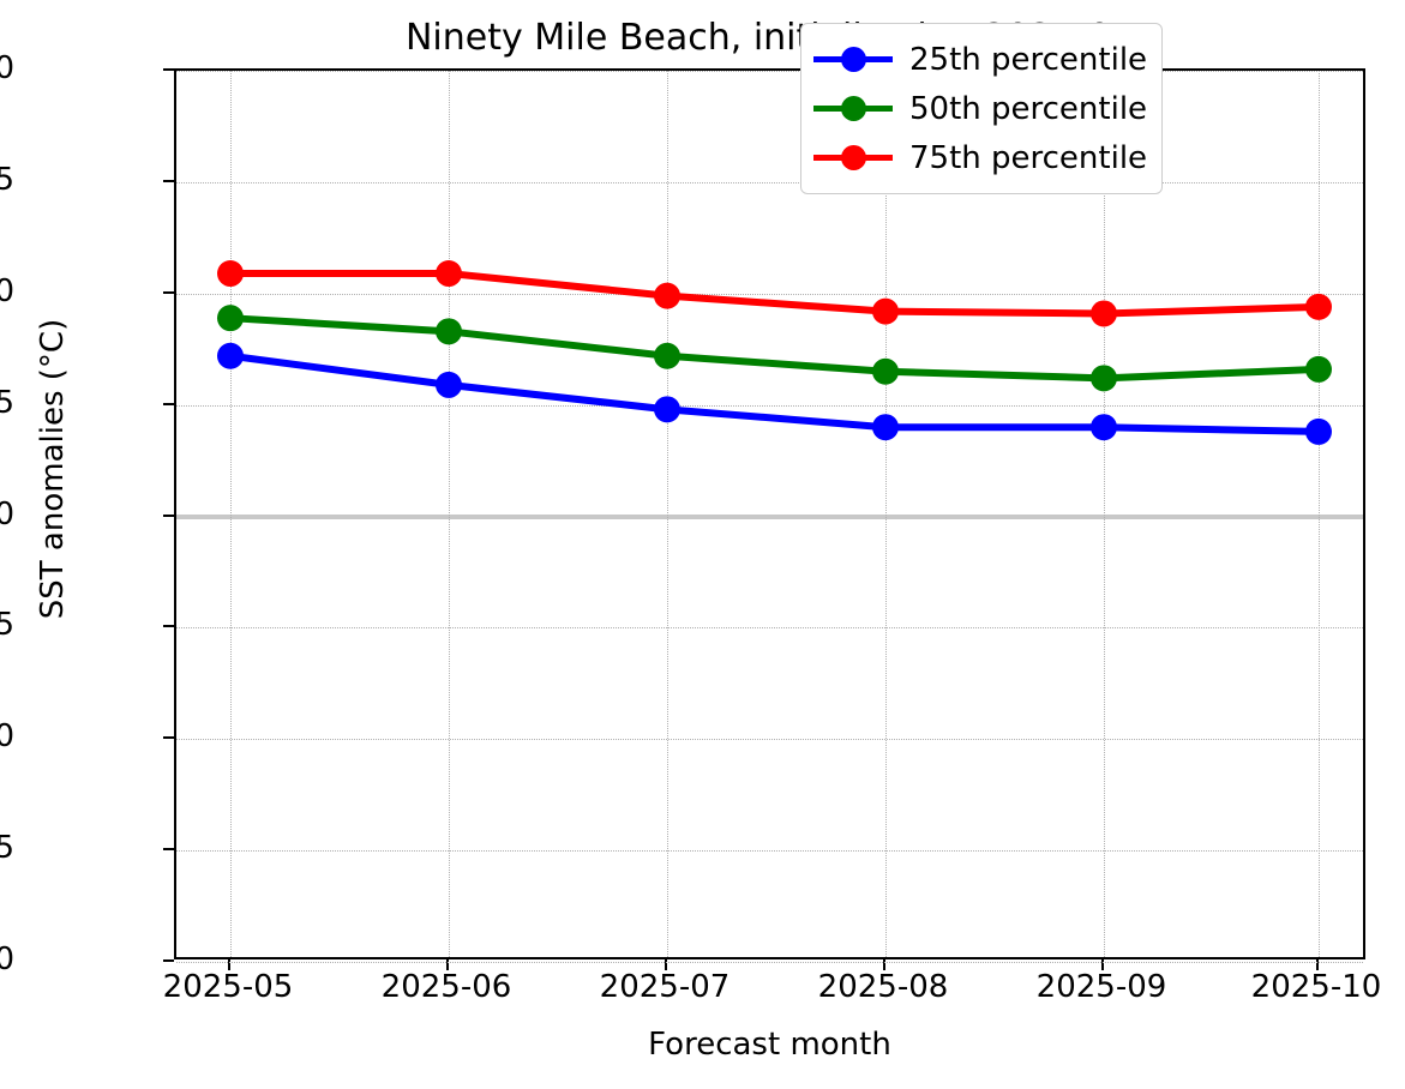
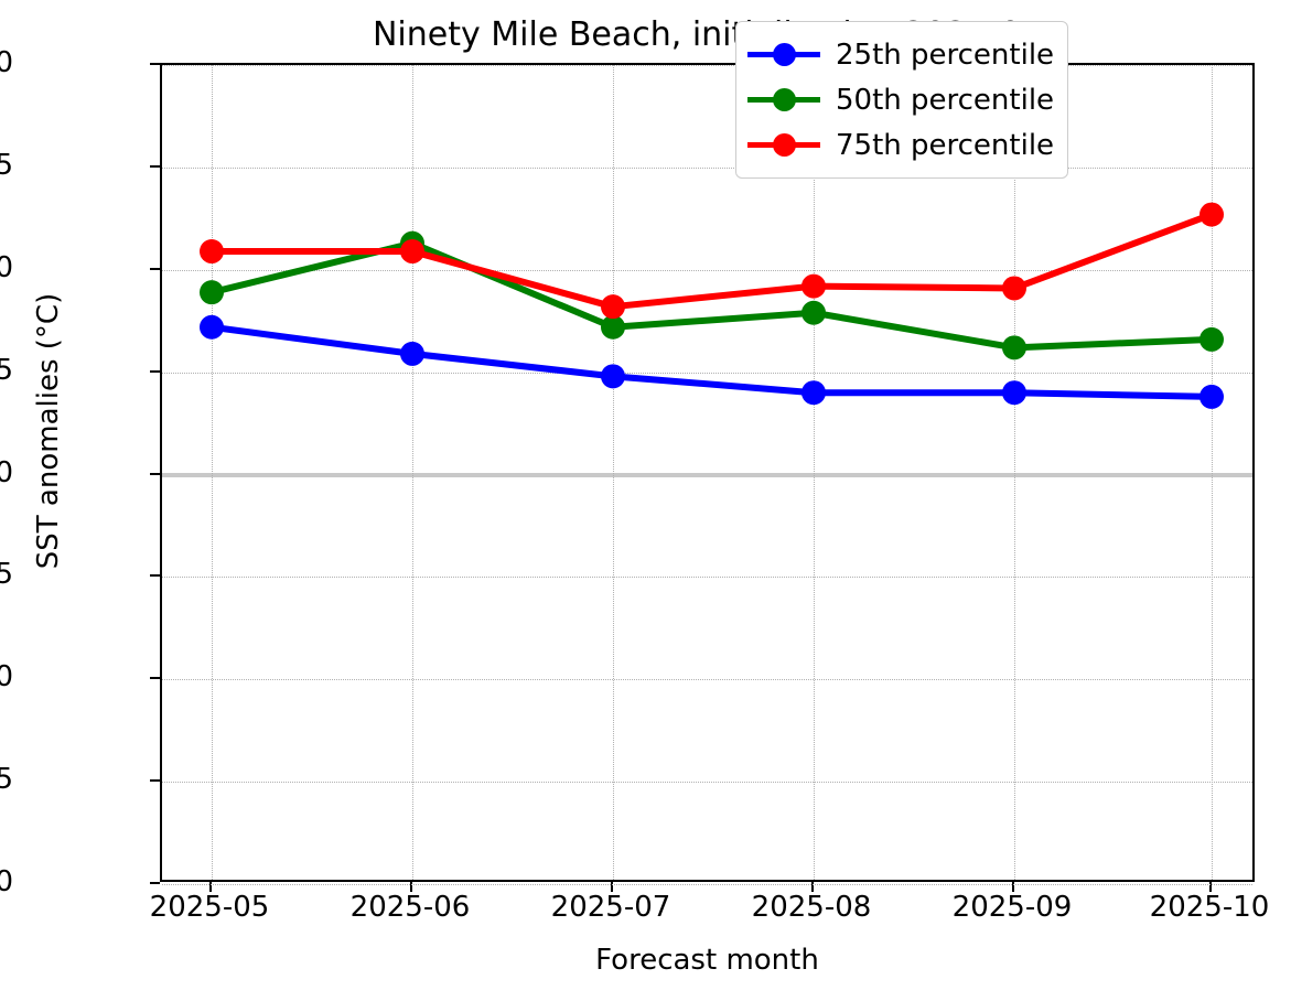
50th percentile/2025-06: 0.83 -> 1.13
75th percentile/2025-07: 0.99 -> 0.82
50th percentile/2025-08: 0.65 -> 0.79
75th percentile/2025-10: 0.94 -> 1.27
